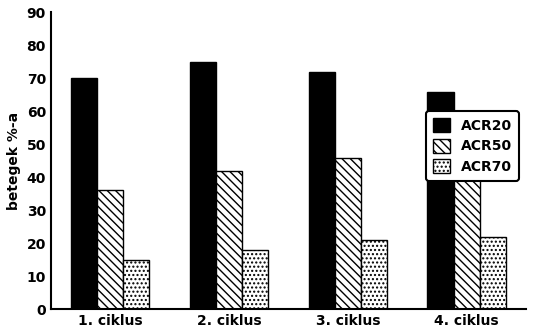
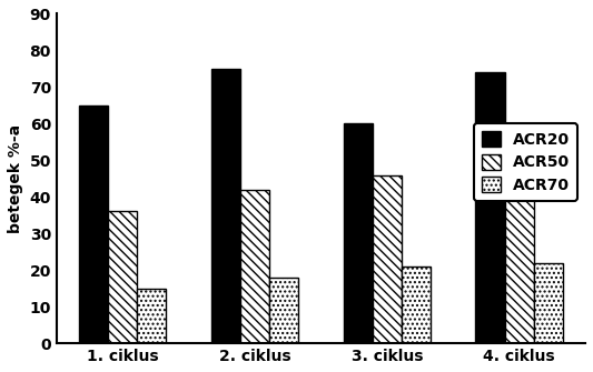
ACR20/1. ciklus: 70 -> 65
ACR20/3. ciklus: 72 -> 60
ACR20/4. ciklus: 66 -> 74
